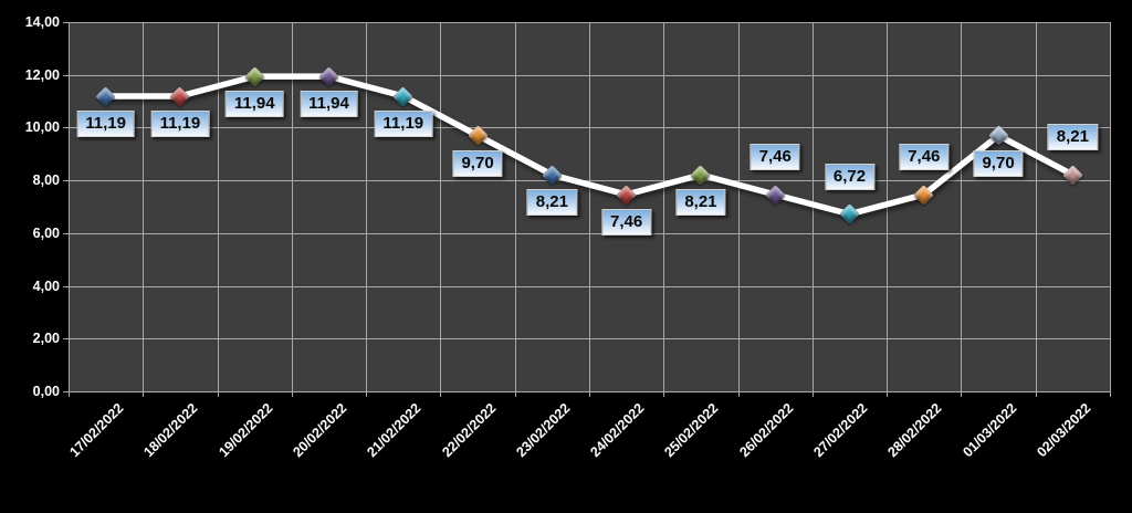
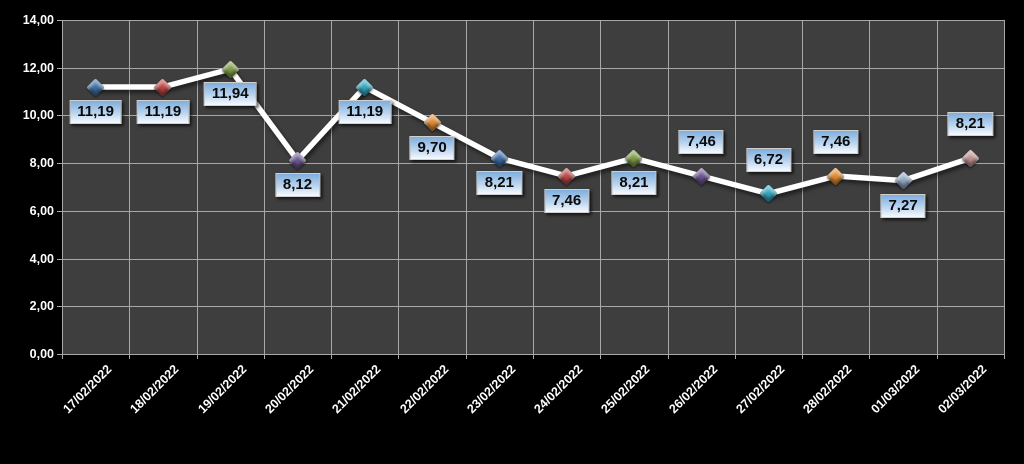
20/02/2022: 11,94 -> 8,12
01/03/2022: 9,70 -> 7,27
